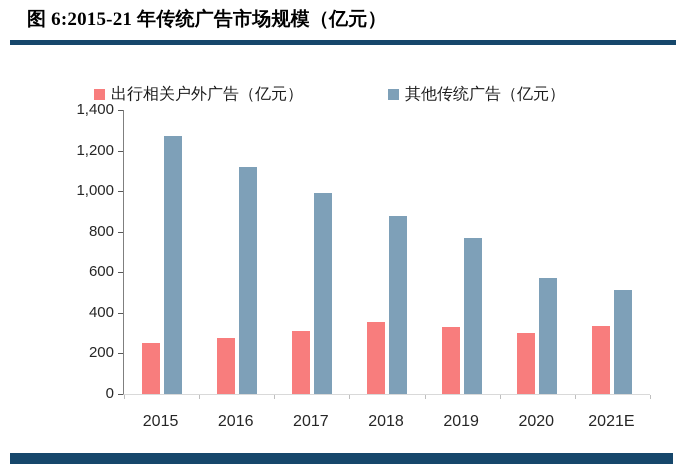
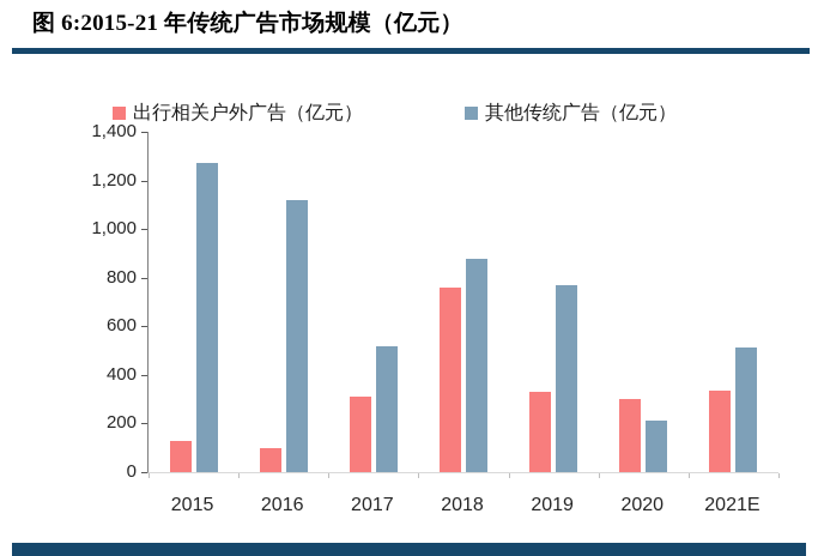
出行相关户外广告（亿元）/2015: 250 -> 130
出行相关户外广告（亿元）/2016: 280 -> 100
其他传统广告（亿元）/2017: 990 -> 520
出行相关户外广告（亿元）/2018: 360 -> 760
其他传统广告（亿元）/2020: 570 -> 210
